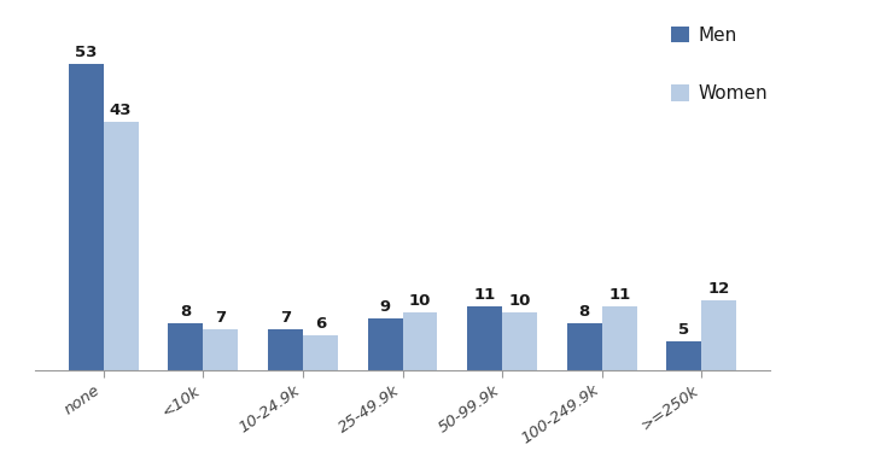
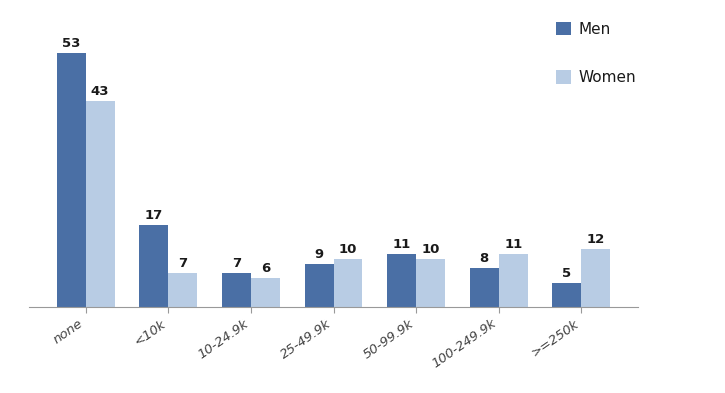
Men/<10k: 8 -> 17
